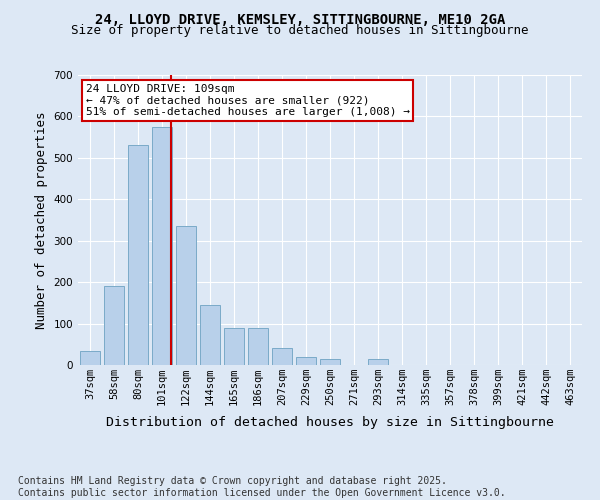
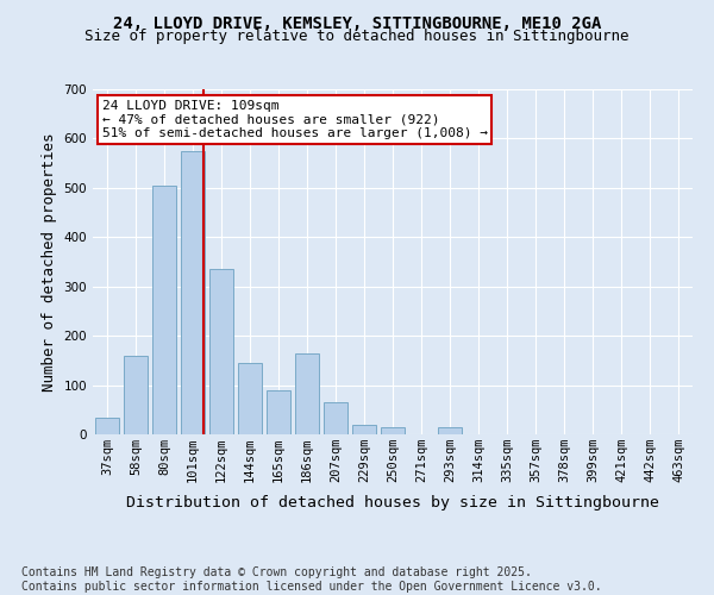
58sqm: 190 -> 160
80sqm: 530 -> 505
186sqm: 90 -> 165
207sqm: 40 -> 65
